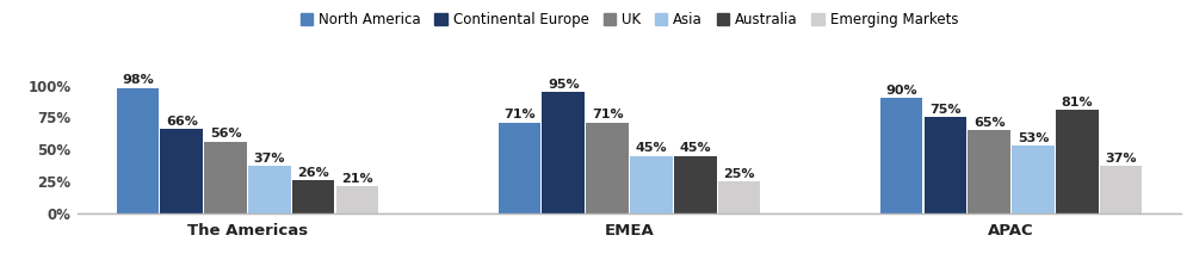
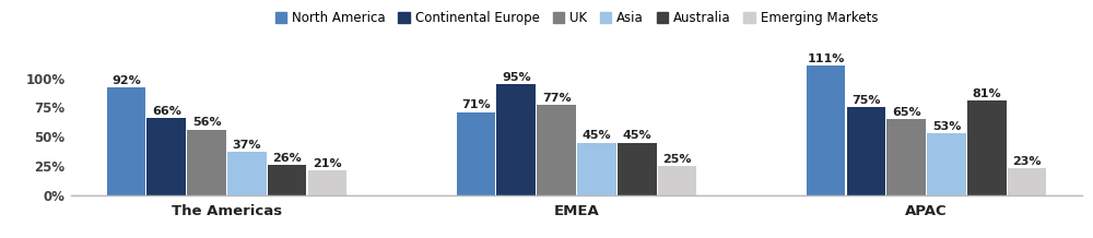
North America/The Americas: 98% -> 92%
UK/EMEA: 71% -> 77%
North America/APAC: 90% -> 111%
Emerging Markets/APAC: 37% -> 23%
